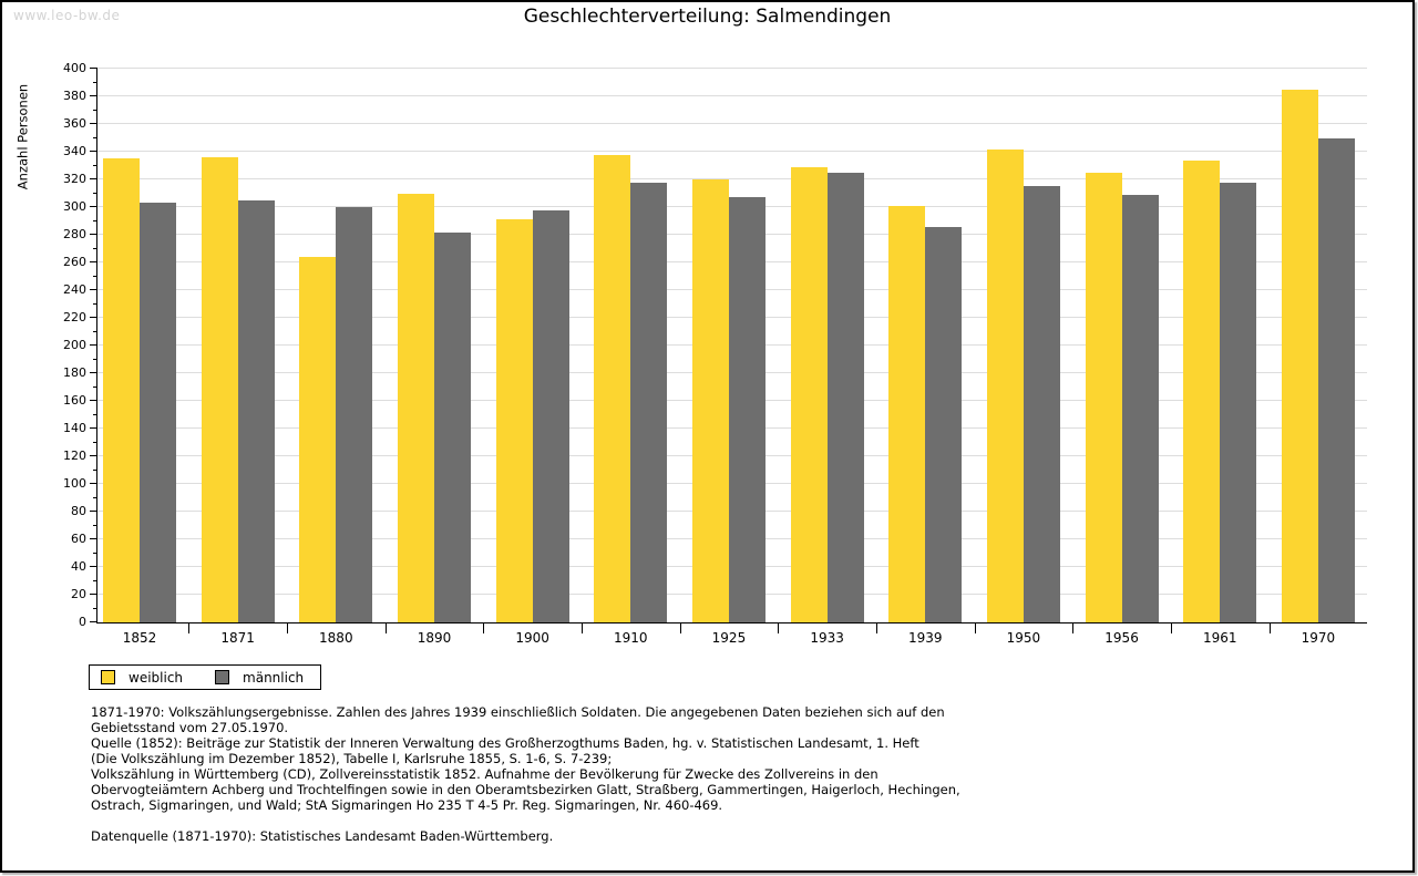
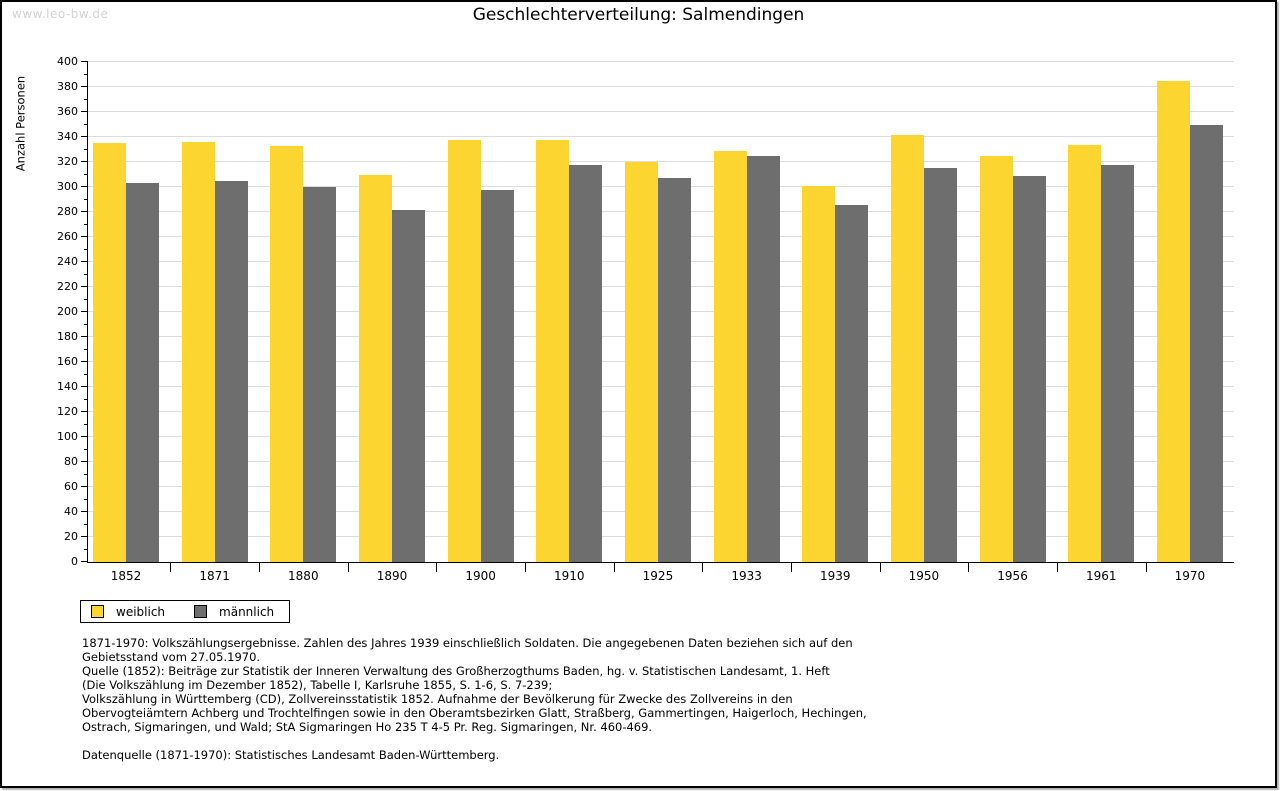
weiblich/1880: 264 -> 333
weiblich/1900: 291 -> 338
